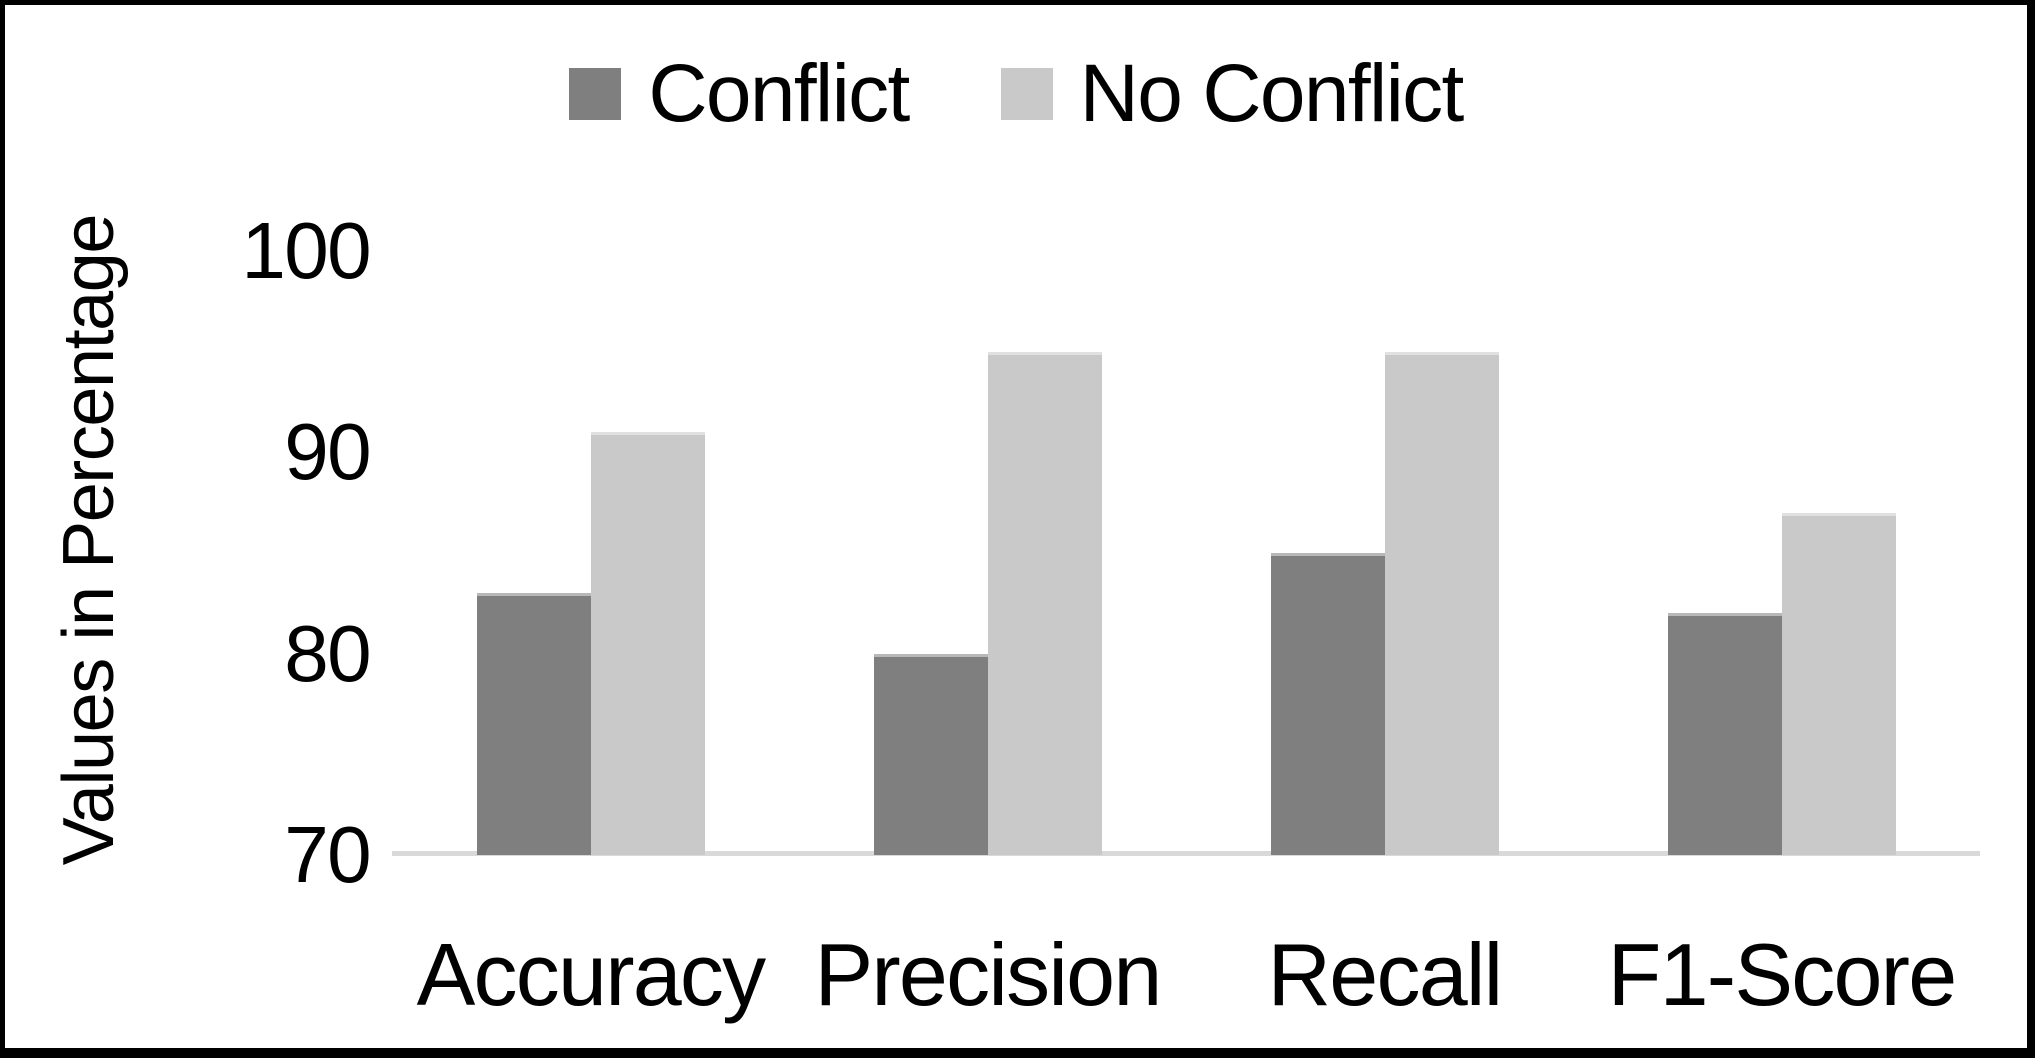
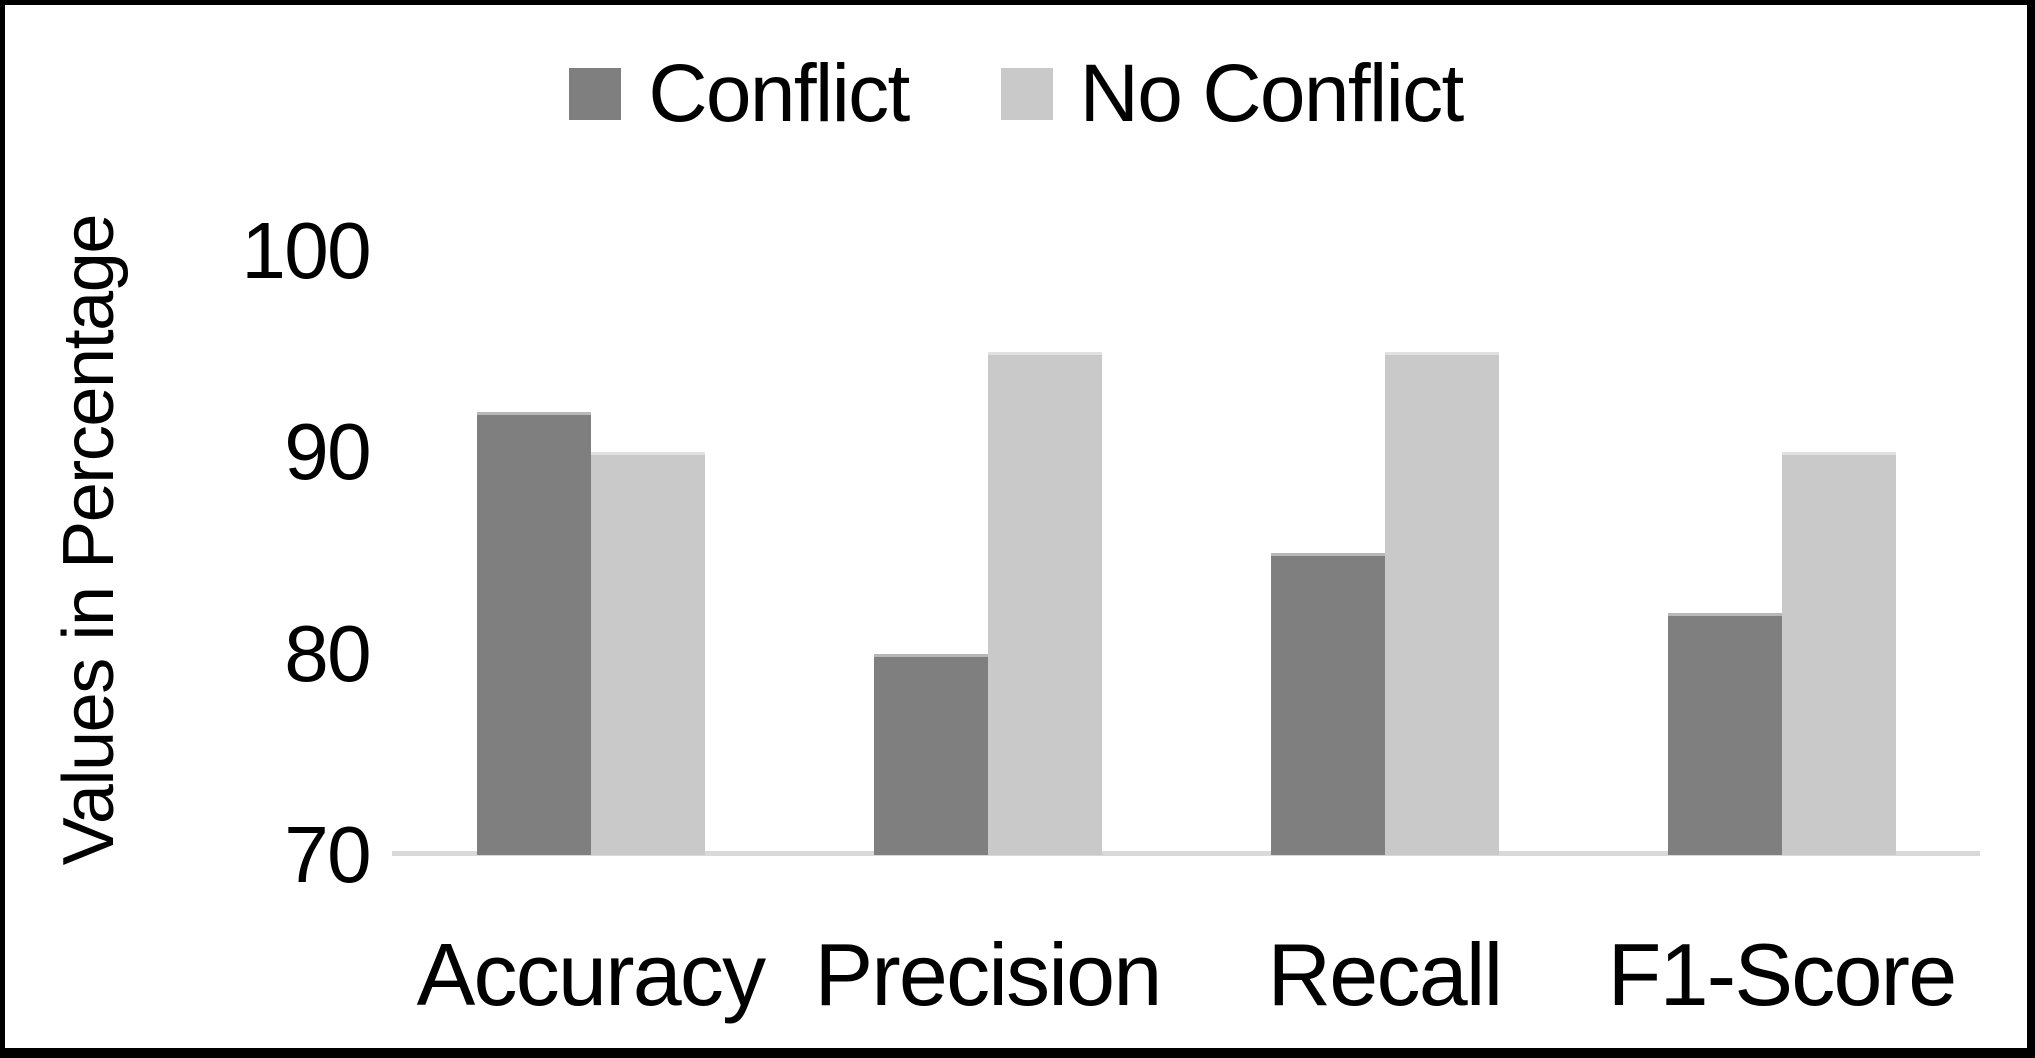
Conflict/Accuracy: 83 -> 92
No Conflict/Accuracy: 91 -> 90
No Conflict/F1-Score: 87 -> 90
